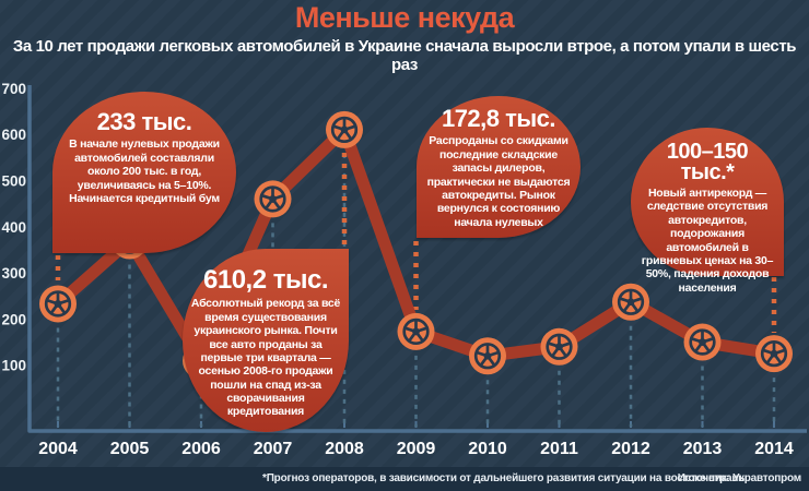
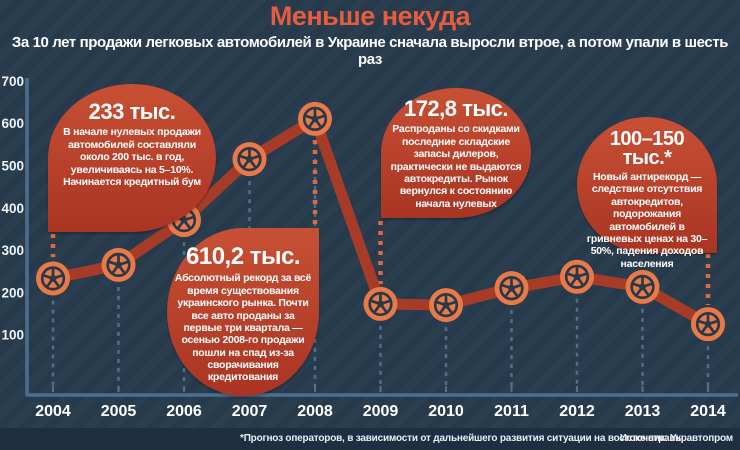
2005: 370 -> 260
2006: 110 -> 370
2007: 460 -> 520
2010: 120 -> 170
2011: 140 -> 210
2013: 150 -> 210
